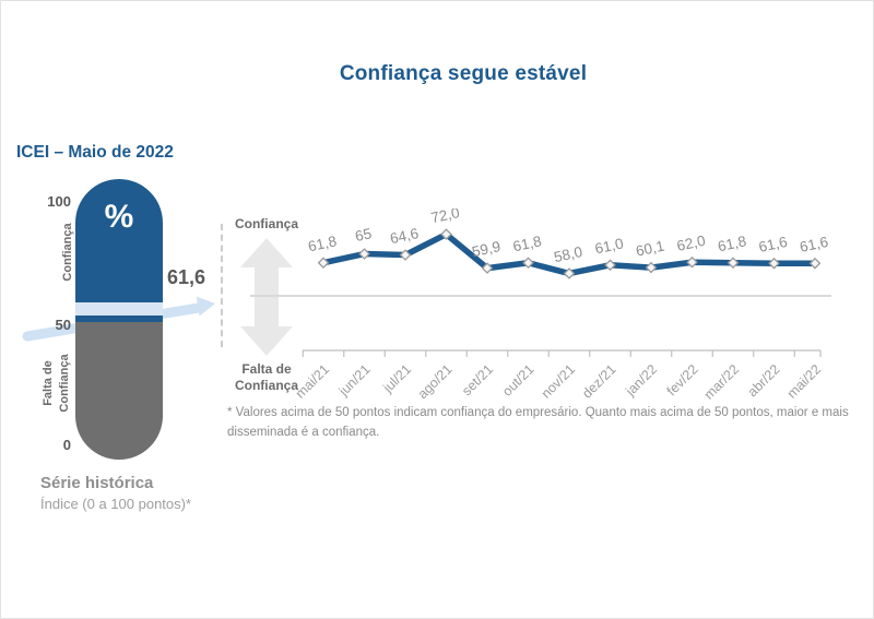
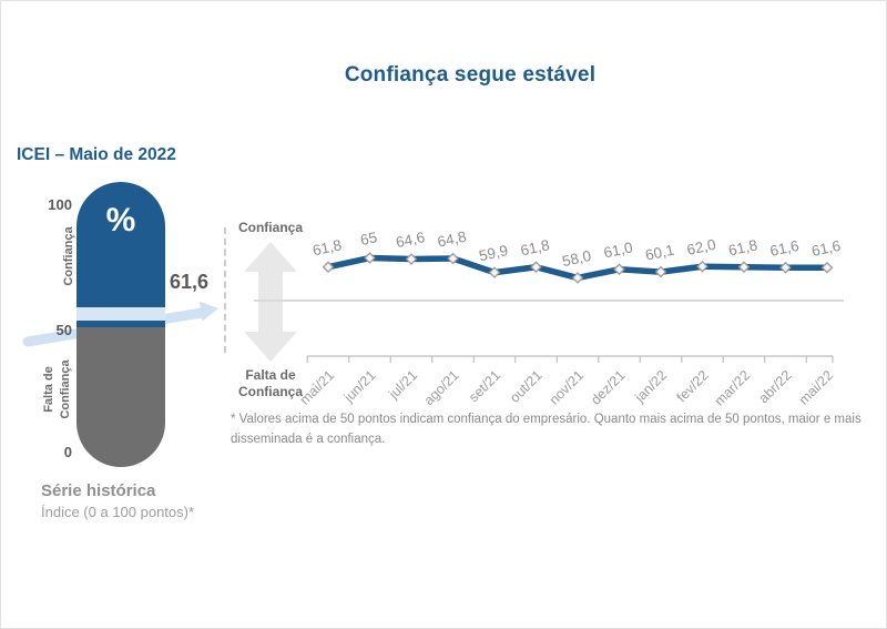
ago/21: 72,0 -> 64,8
